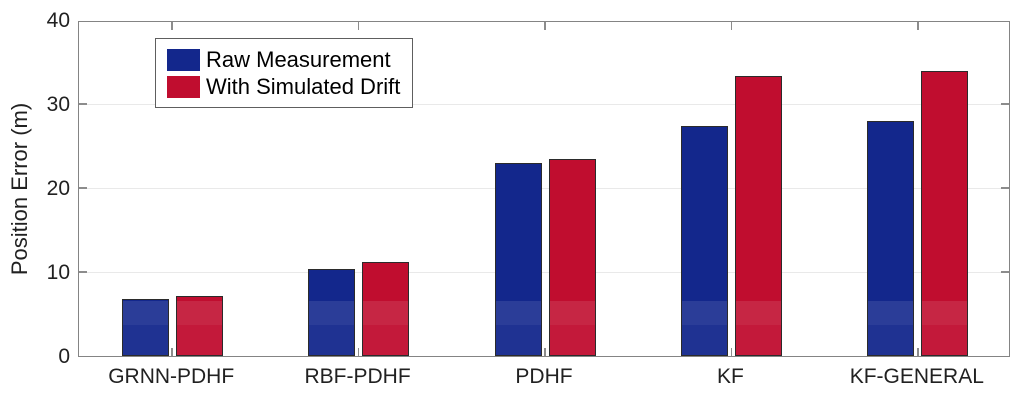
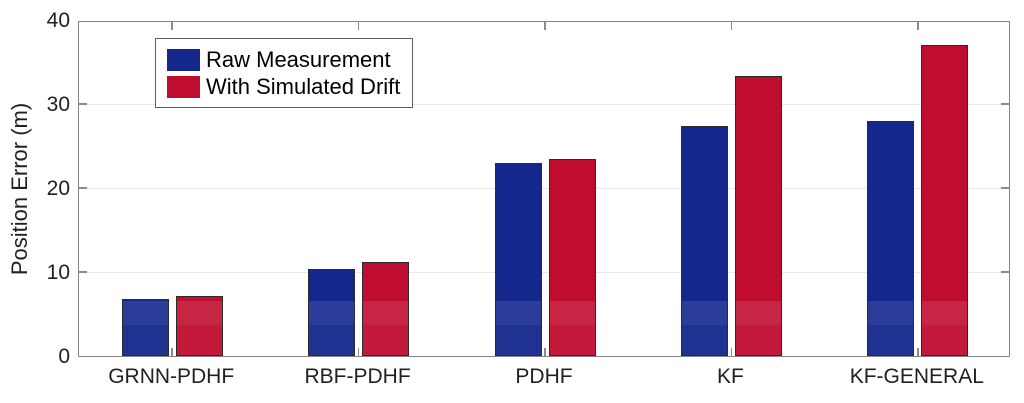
With Simulated Drift/KF-GENERAL: 34 -> 37
